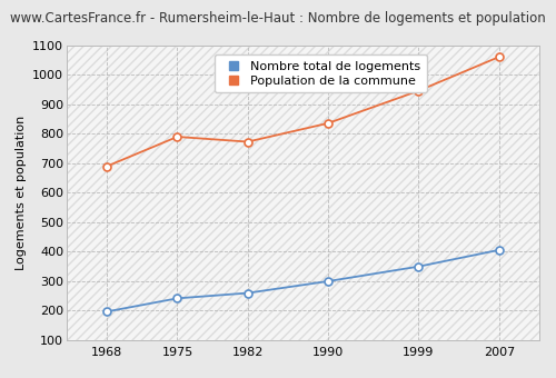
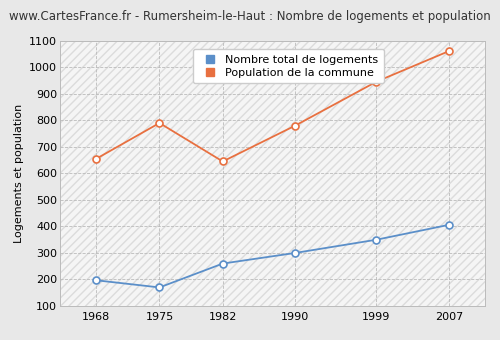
Population de la commune/1968: 690 -> 655
Nombre total de logements/1975: 242 -> 170
Population de la commune/1982: 773 -> 645
Population de la commune/1990: 836 -> 780
